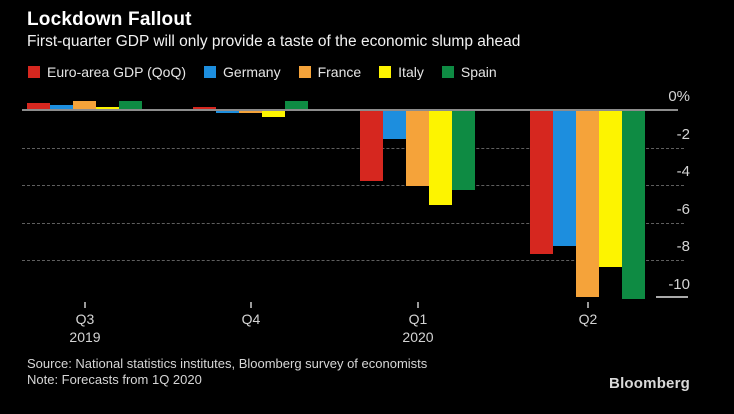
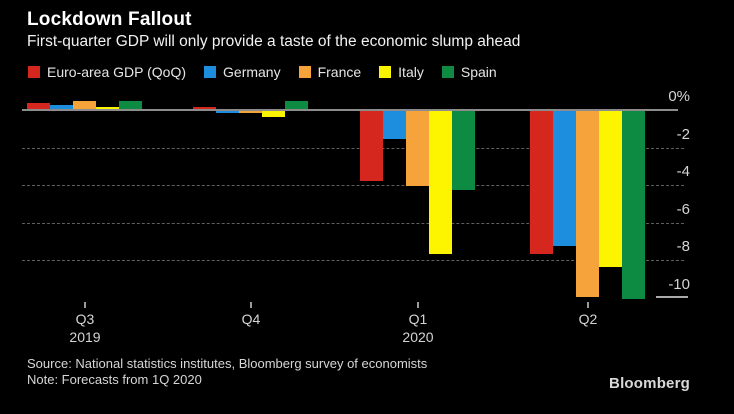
Italy/Q1 2020: -5.0% -> -7.6%
